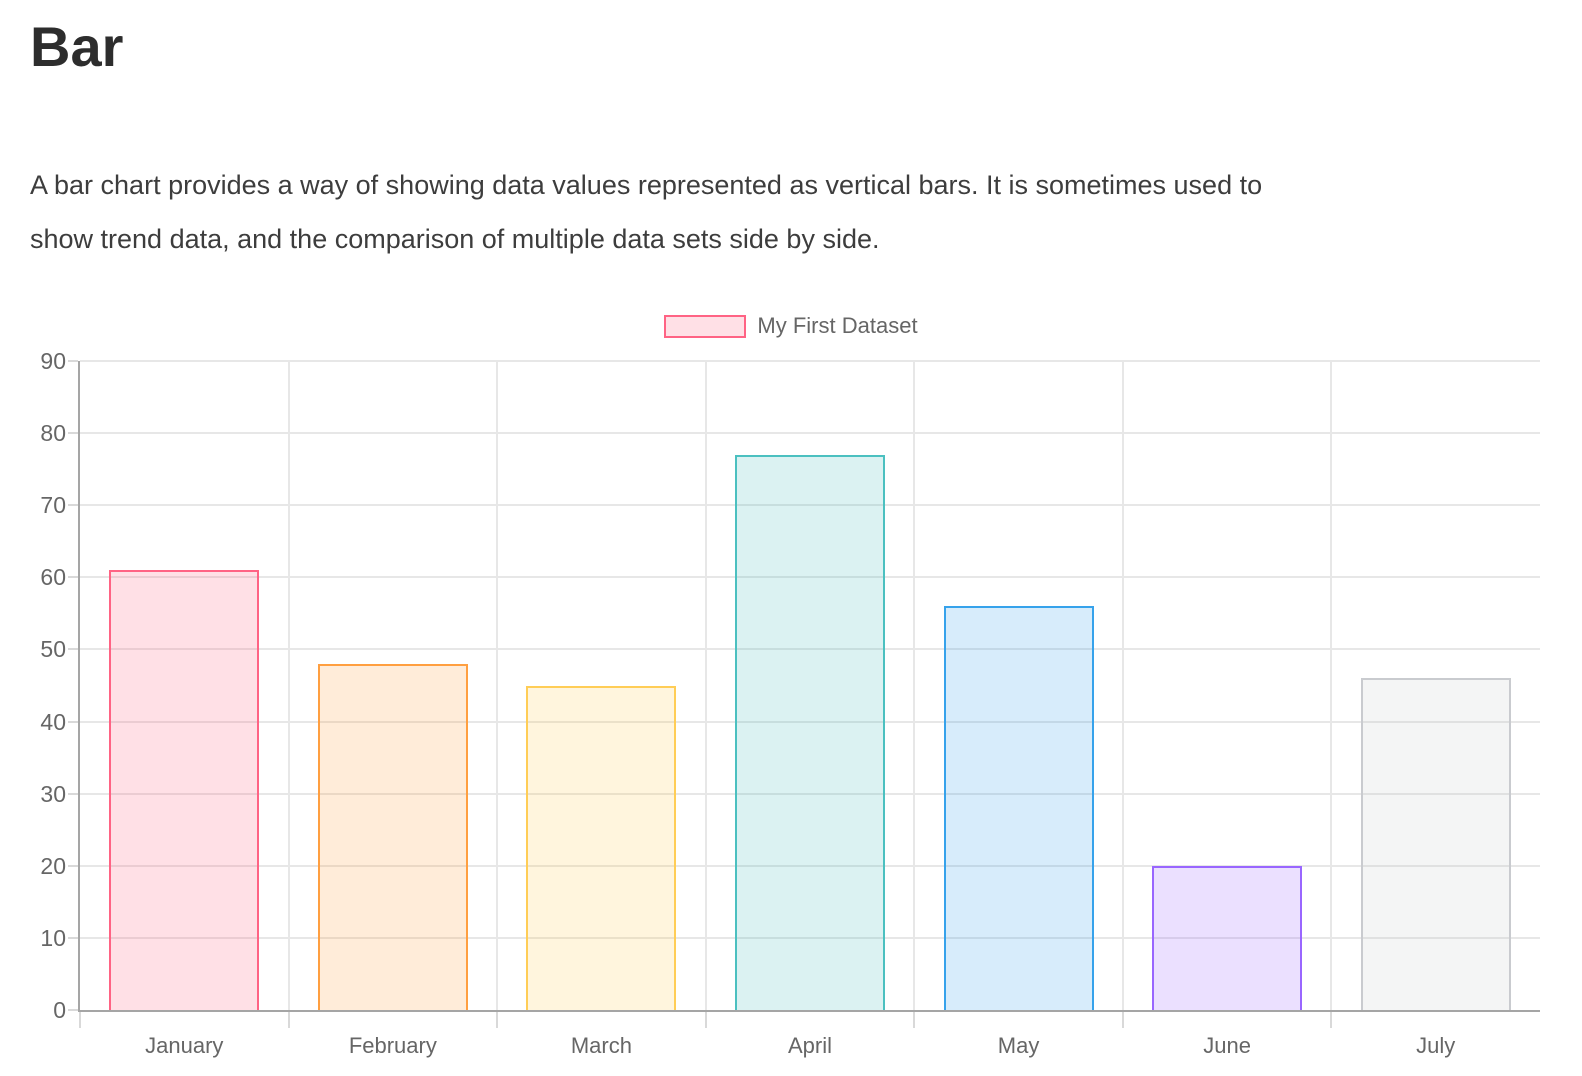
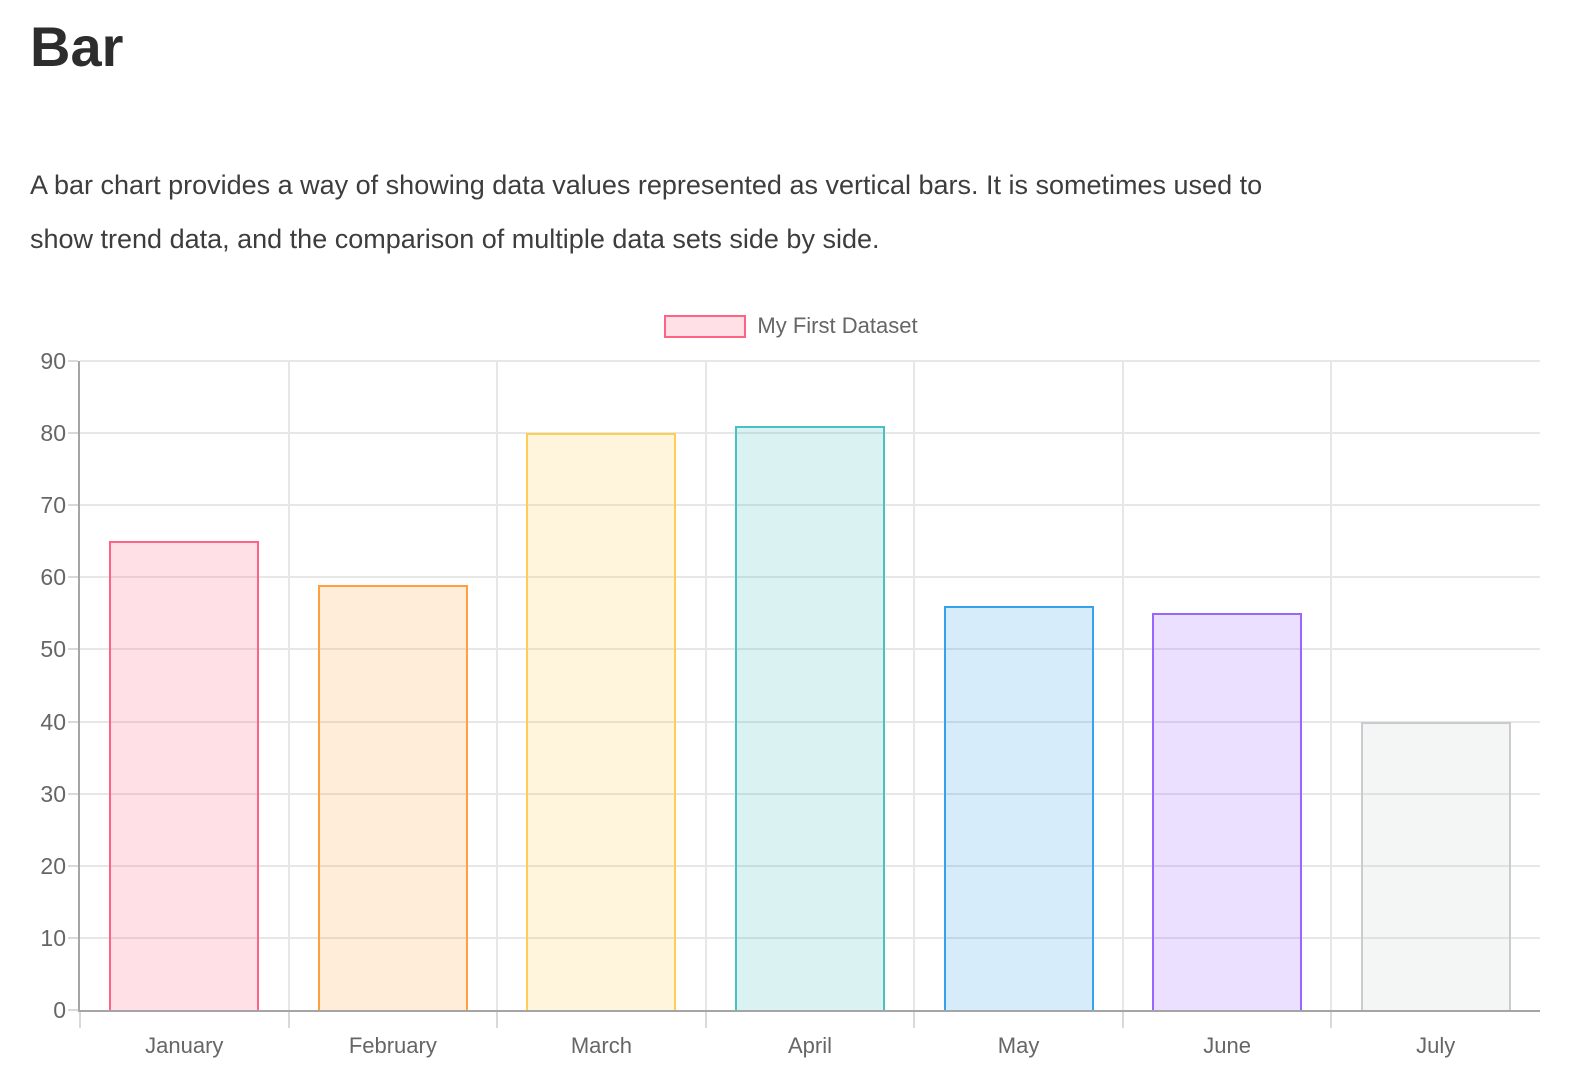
January: 61 -> 65
February: 48 -> 59
March: 45 -> 80
April: 77 -> 81
June: 20 -> 55
July: 46 -> 40
